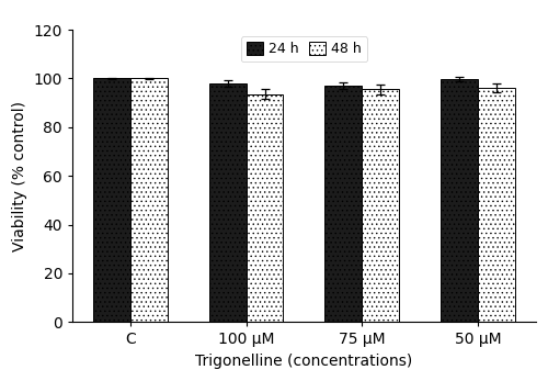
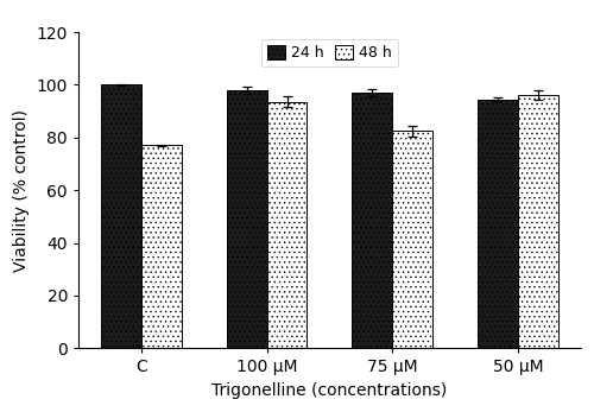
48 h/C: 100.0 -> 77.0
48 h/75 µM: 95.5 -> 82.5
24 h/50 µM: 99.8 -> 94.5
